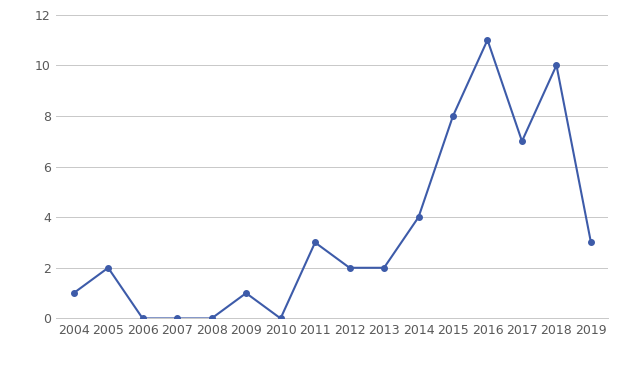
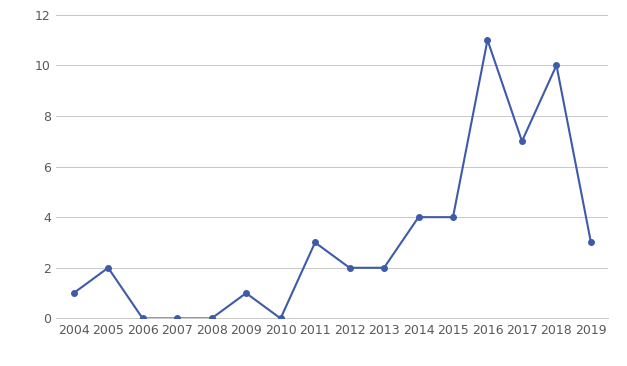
2015: 8 -> 4
